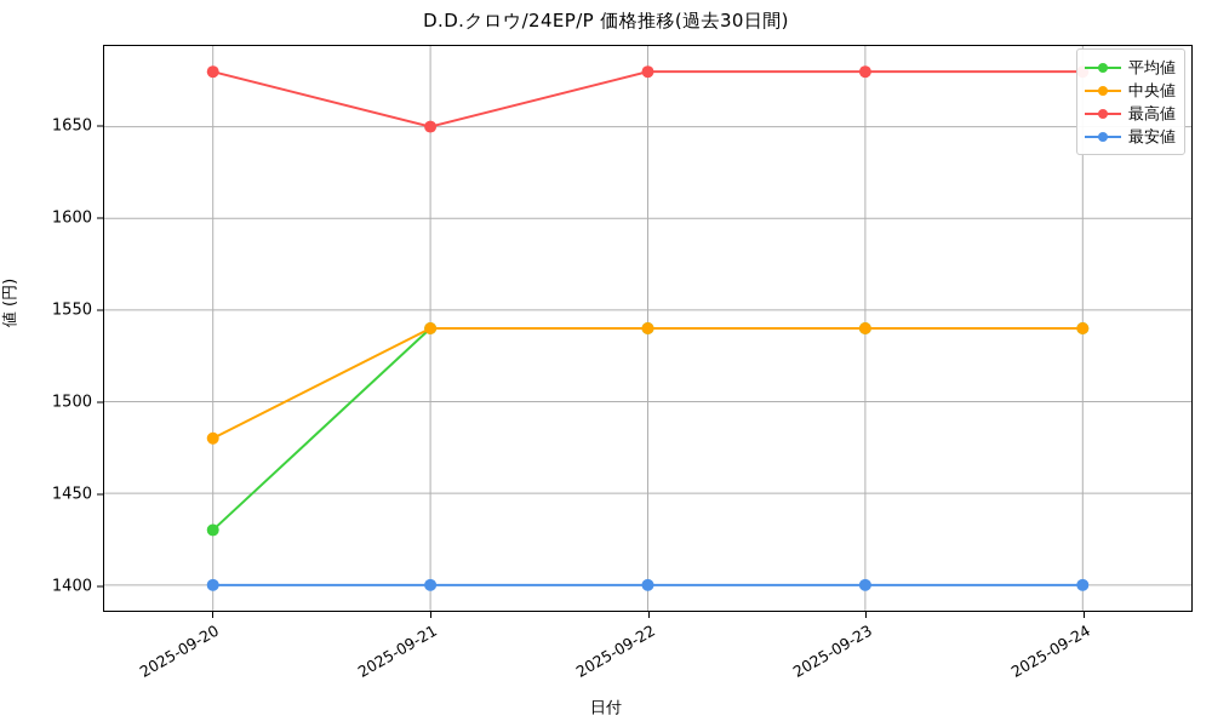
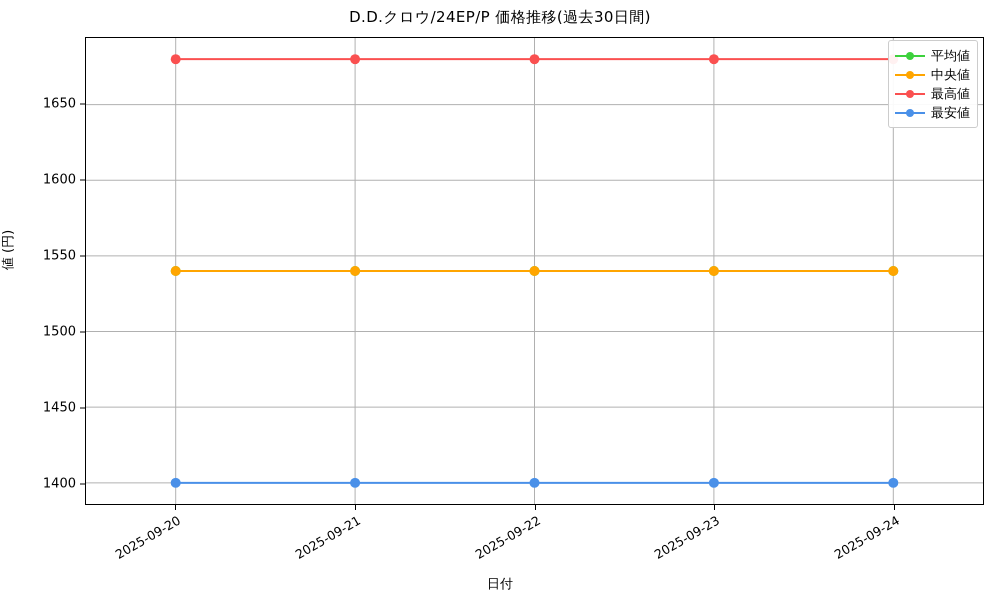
平均値/2025-09-20: 1430 -> 1540
中央値/2025-09-20: 1480 -> 1540
最高値/2025-09-21: 1650 -> 1680
